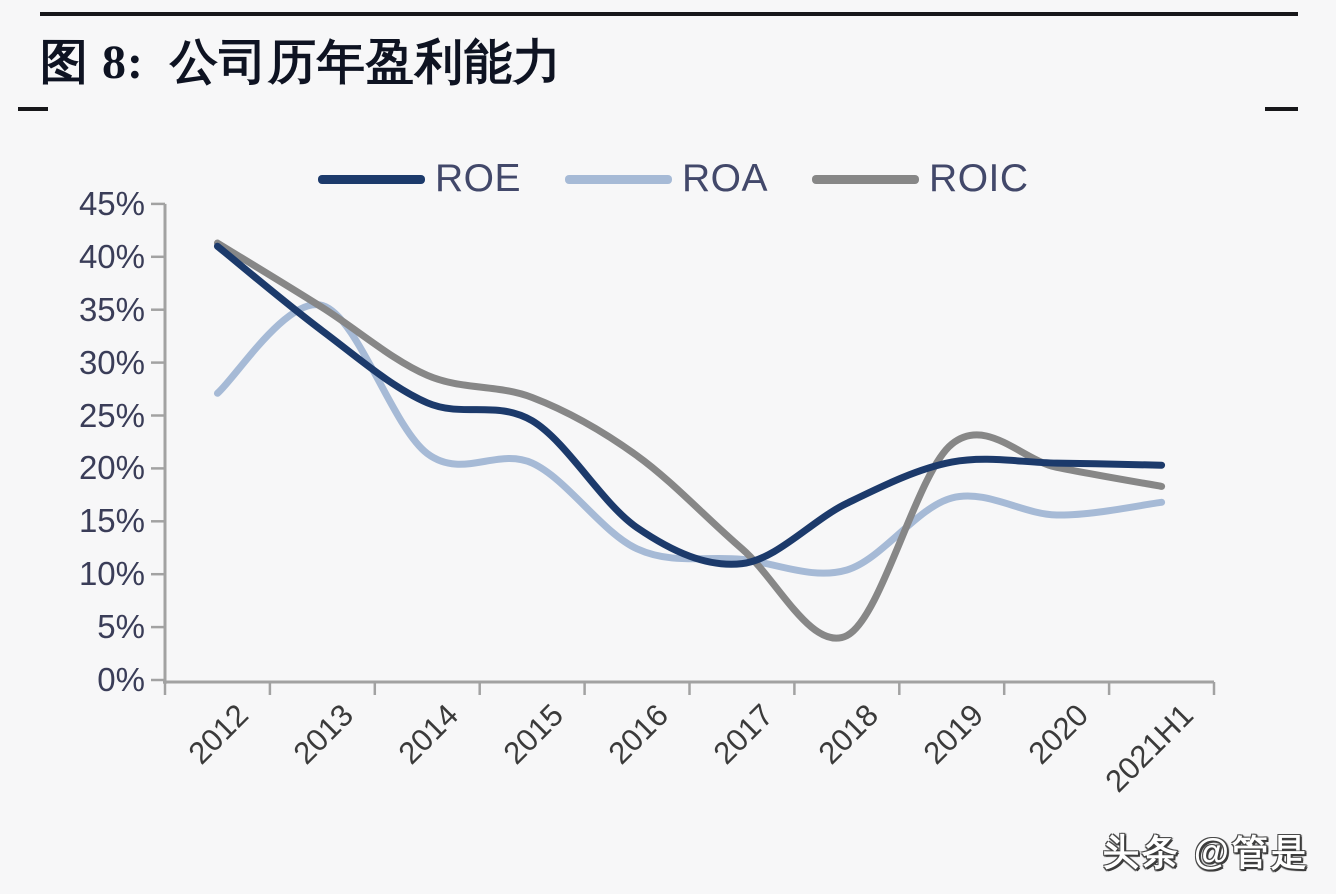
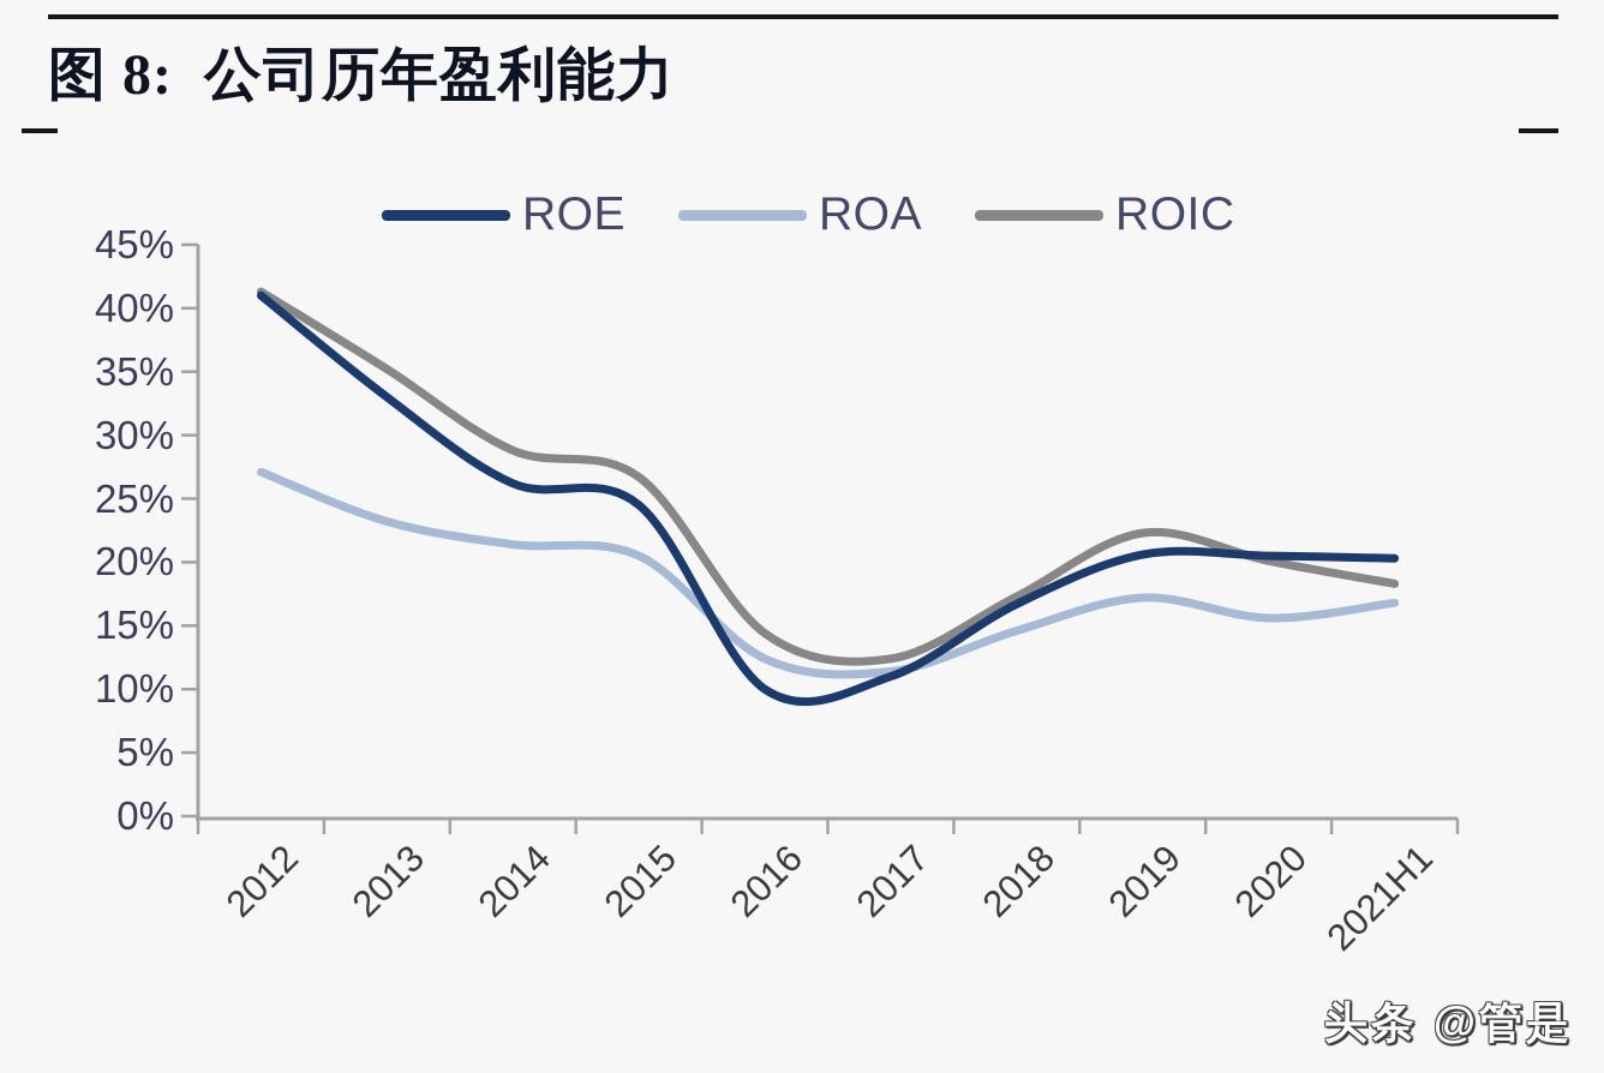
ROA/2013: 35.4% -> 23.2%
ROE/2016: 14.4% -> 10.0%
ROIC/2016: 21.2% -> 14.4%
ROA/2018: 10.4% -> 14.6%
ROIC/2018: 4.2% -> 17.3%
